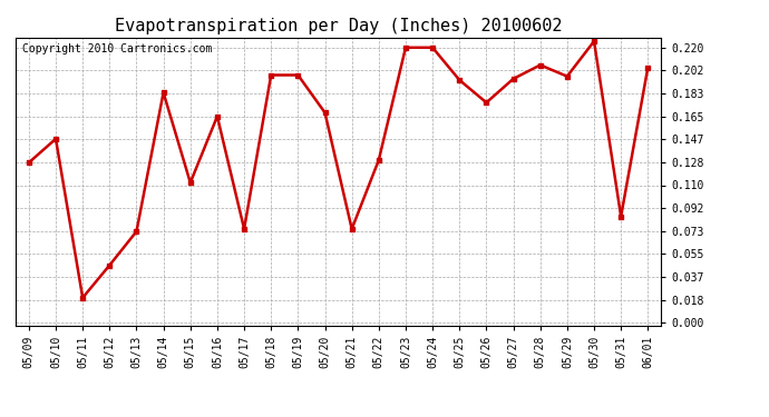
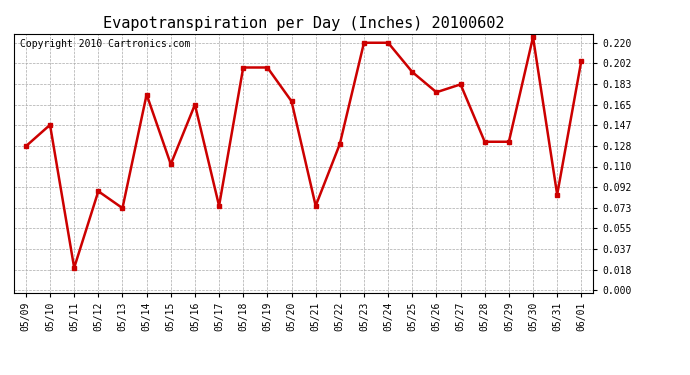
05/12: 0.046 -> 0.088
05/14: 0.184 -> 0.174
05/27: 0.195 -> 0.183
05/28: 0.206 -> 0.132
05/29: 0.197 -> 0.132
